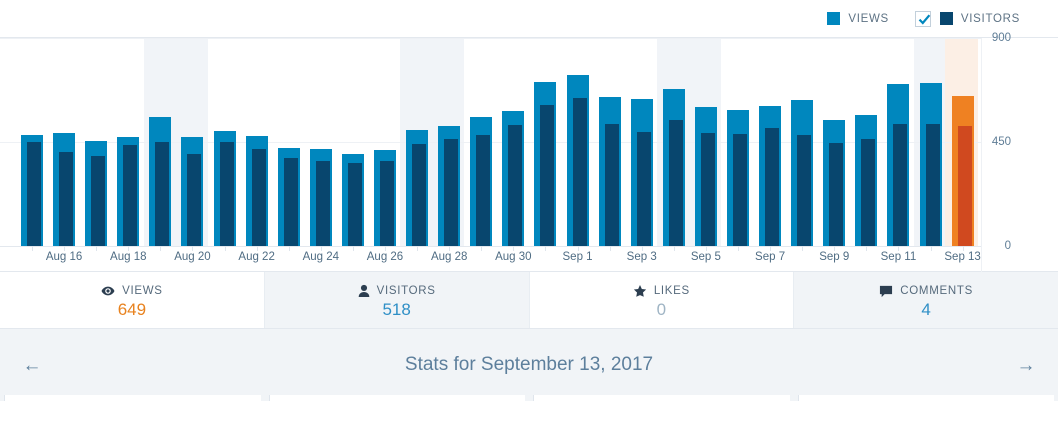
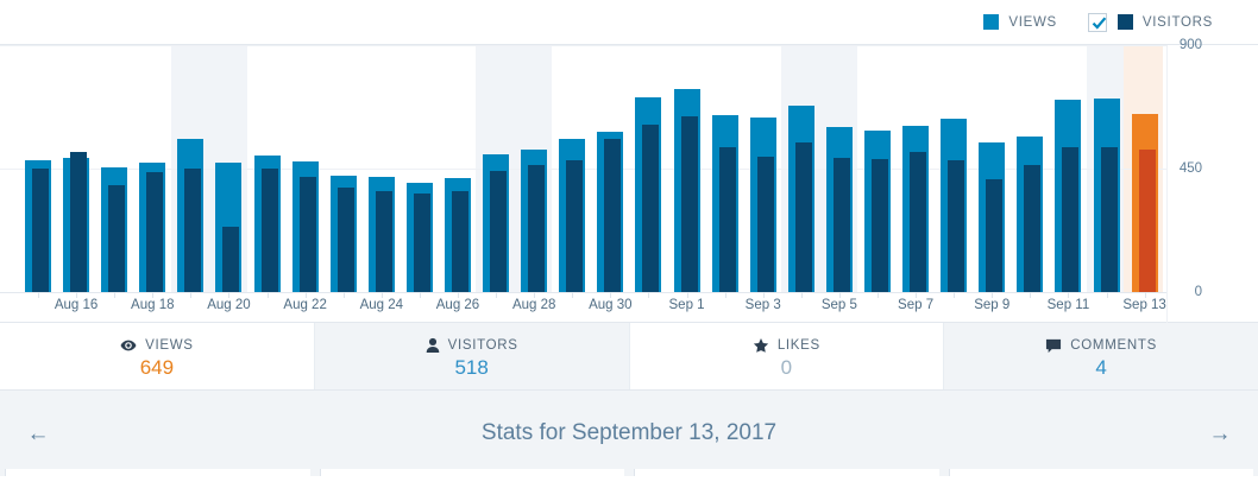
VISITORS/Aug 16: 400 -> 510
VISITORS/Aug 20: 400 -> 240
VISITORS/Aug 30: 520 -> 560
VISITORS/Sep 9: 440 -> 410
